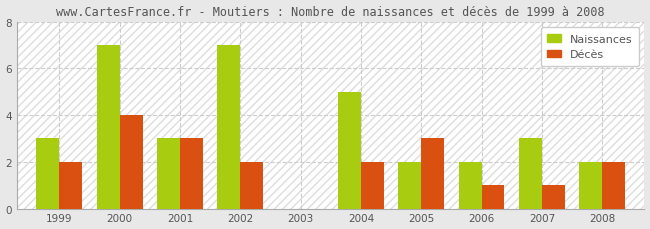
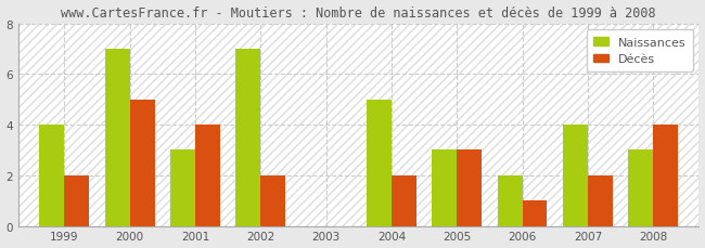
Naissances/1999: 3 -> 4
Décès/2000: 4 -> 5
Décès/2001: 3 -> 4
Naissances/2005: 2 -> 3
Naissances/2007: 3 -> 4
Décès/2007: 1 -> 2
Naissances/2008: 2 -> 3
Décès/2008: 2 -> 4
